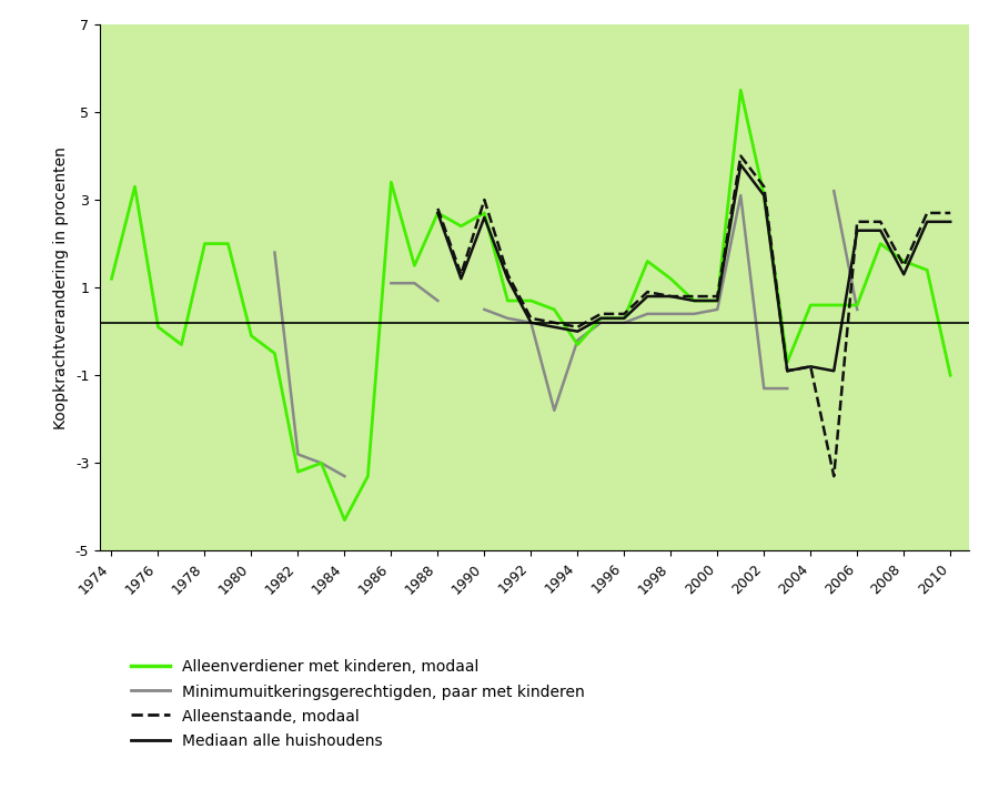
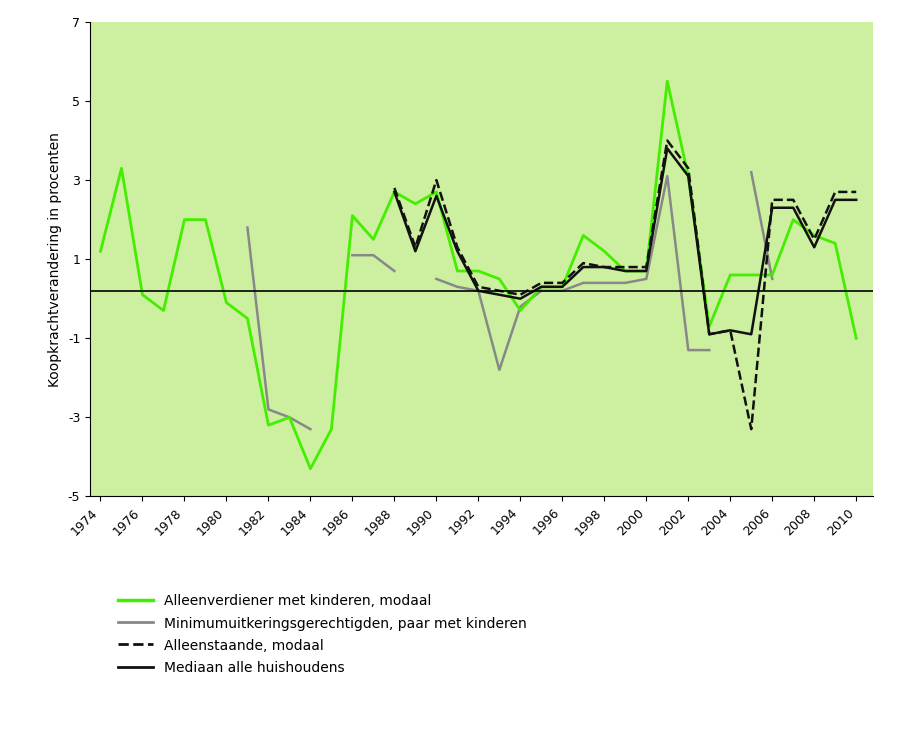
Alleenverdiener met kinderen, modaal/1986: 3.4 -> 2.1
